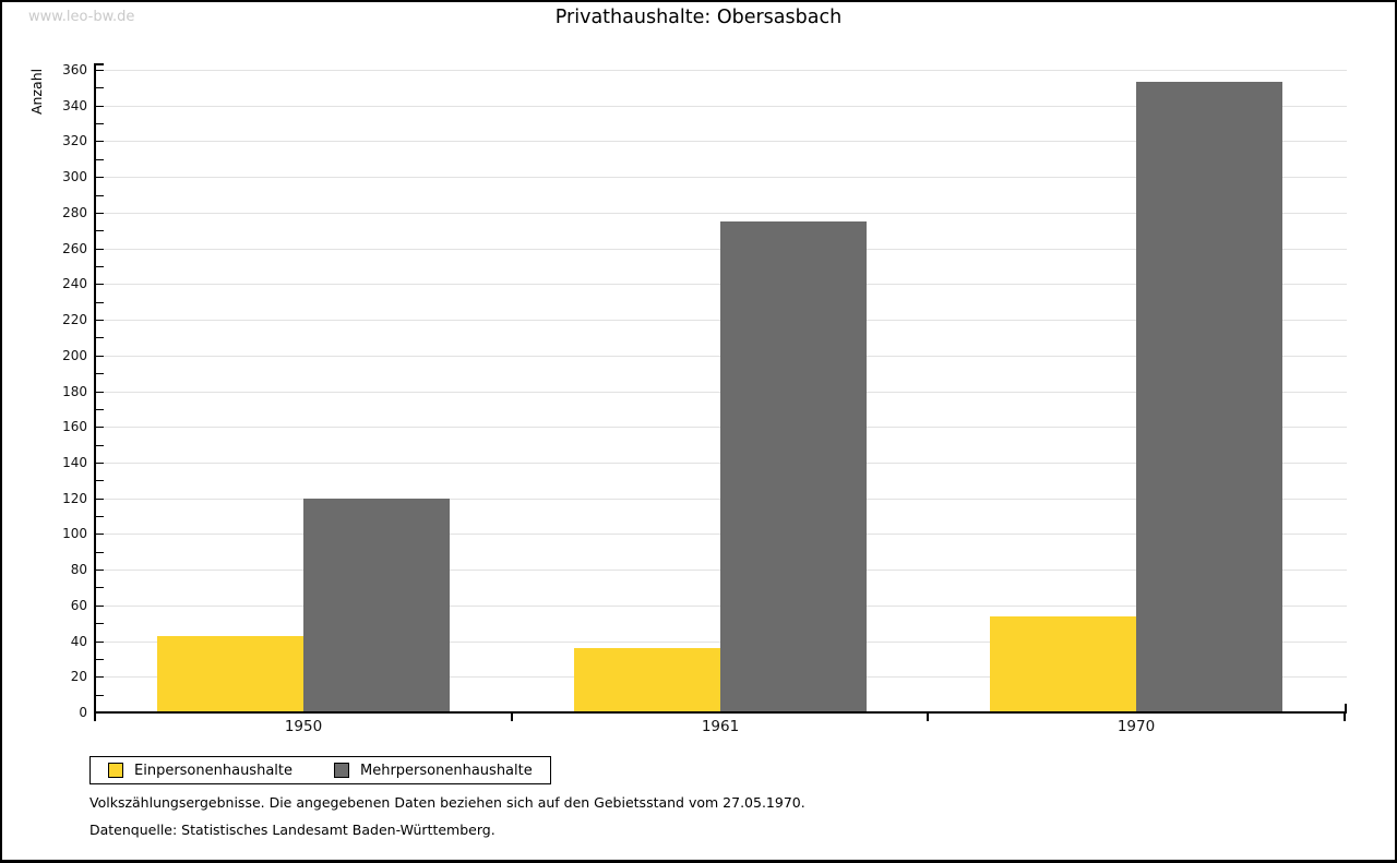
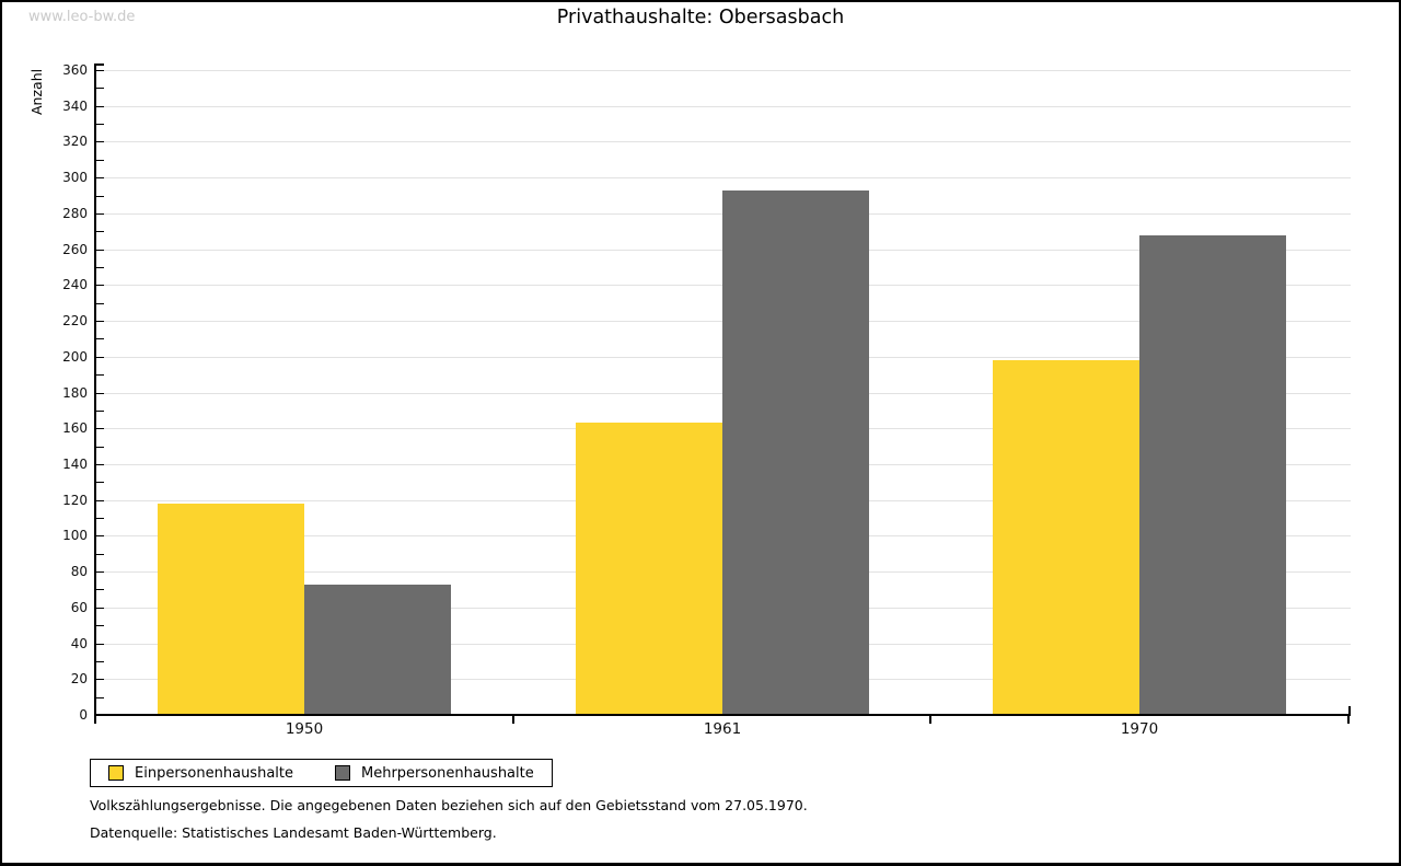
Einpersonenhaushalte/1950: 43 -> 118
Mehrpersonenhaushalte/1950: 120 -> 73
Einpersonenhaushalte/1961: 36 -> 163
Mehrpersonenhaushalte/1961: 275 -> 293
Einpersonenhaushalte/1970: 54 -> 198
Mehrpersonenhaushalte/1970: 353 -> 268
